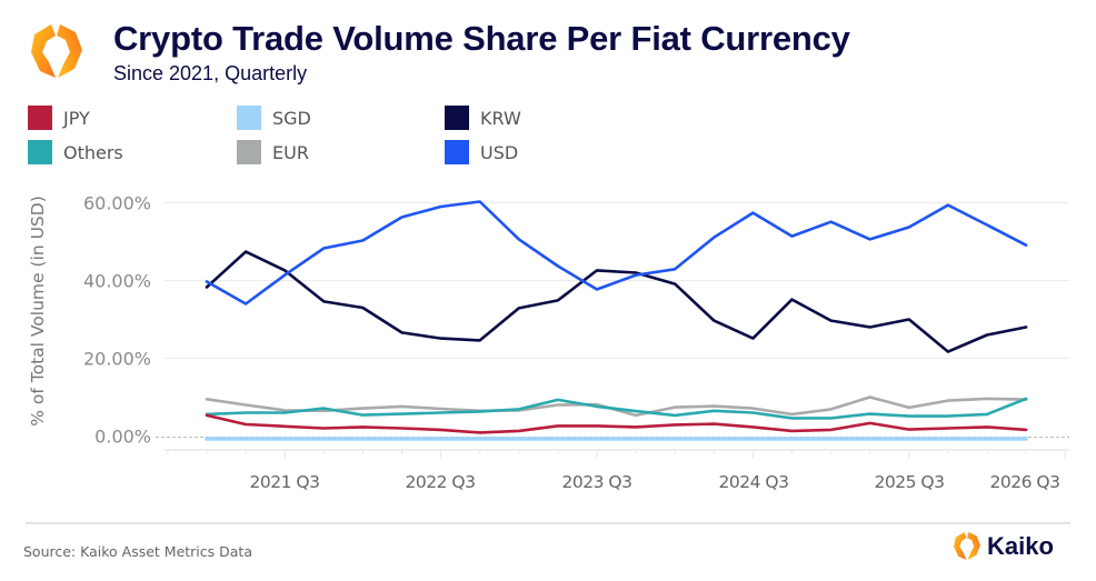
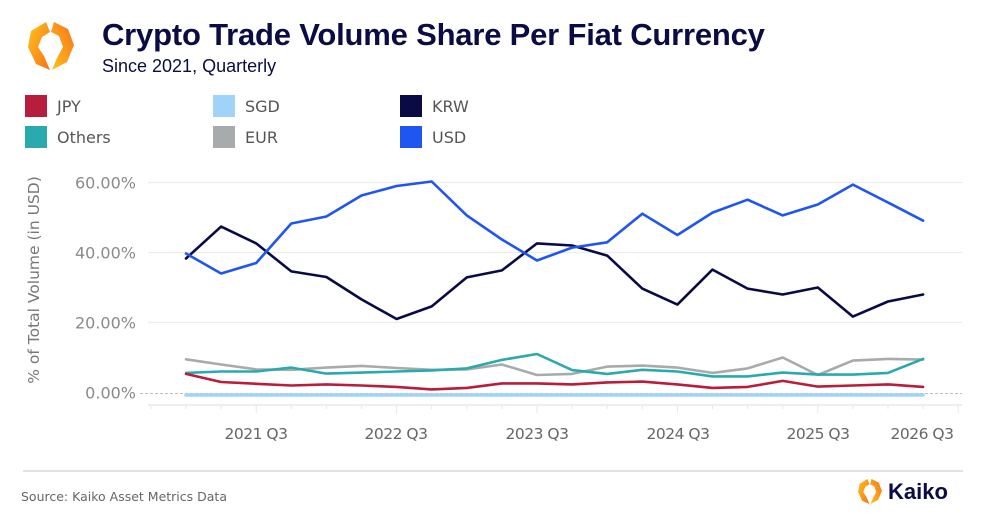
USD/2021 Q3: 41% -> 37%
KRW/2022 Q3: 25% -> 21%
Others/2023 Q3: 8% -> 11%
EUR/2023 Q3: 8% -> 5%
USD/2024 Q3: 57% -> 45%
EUR/2025 Q3: 7% -> 5%
